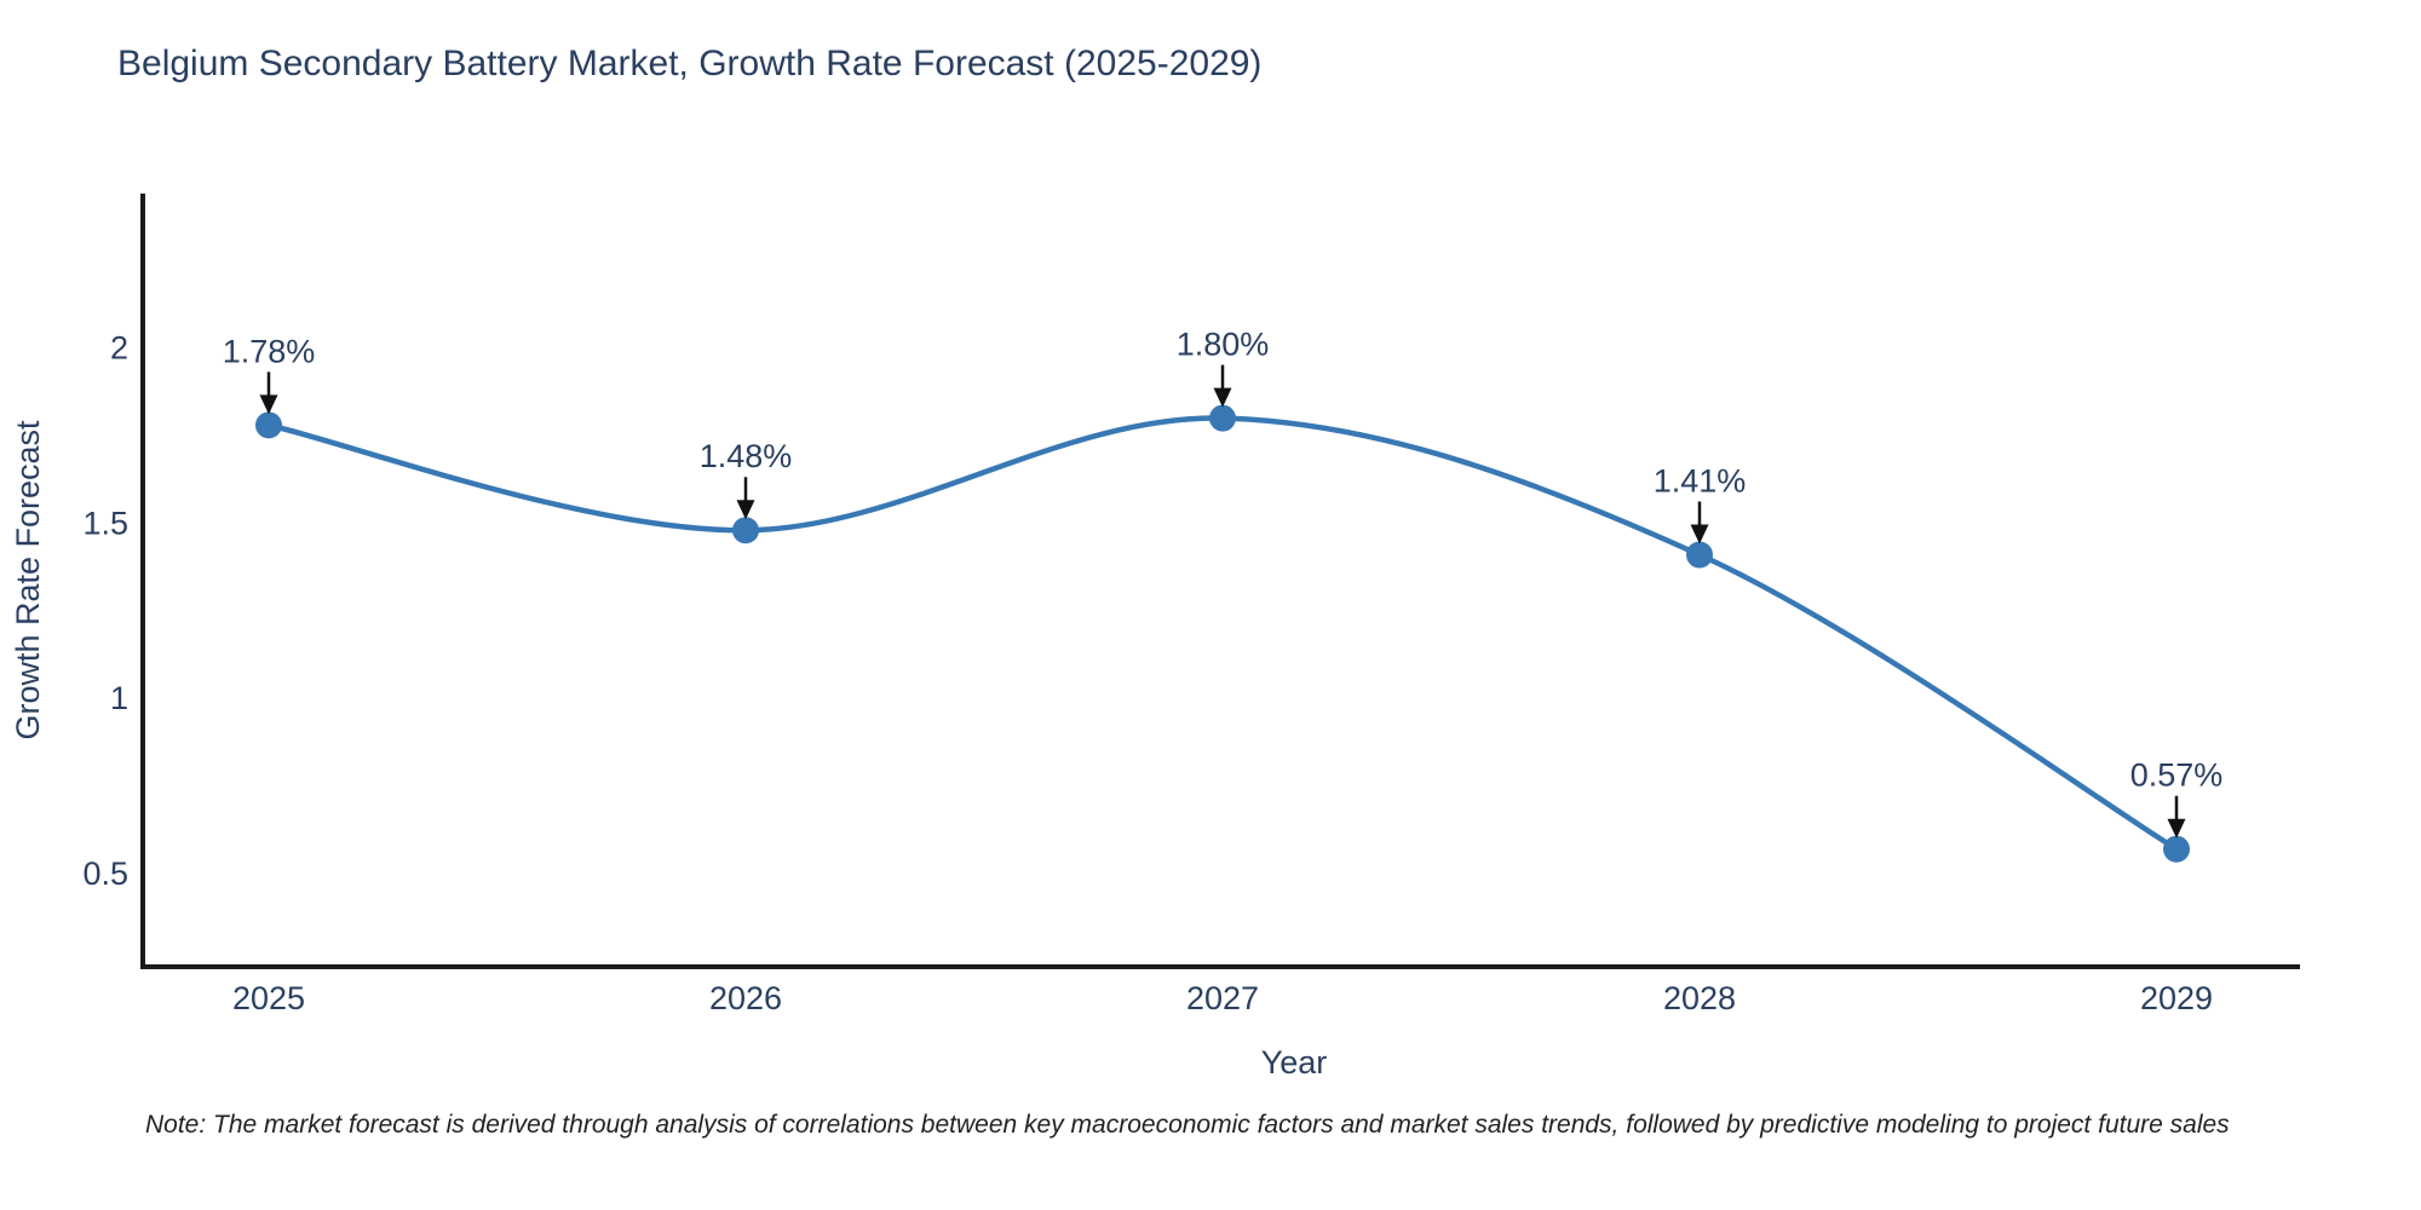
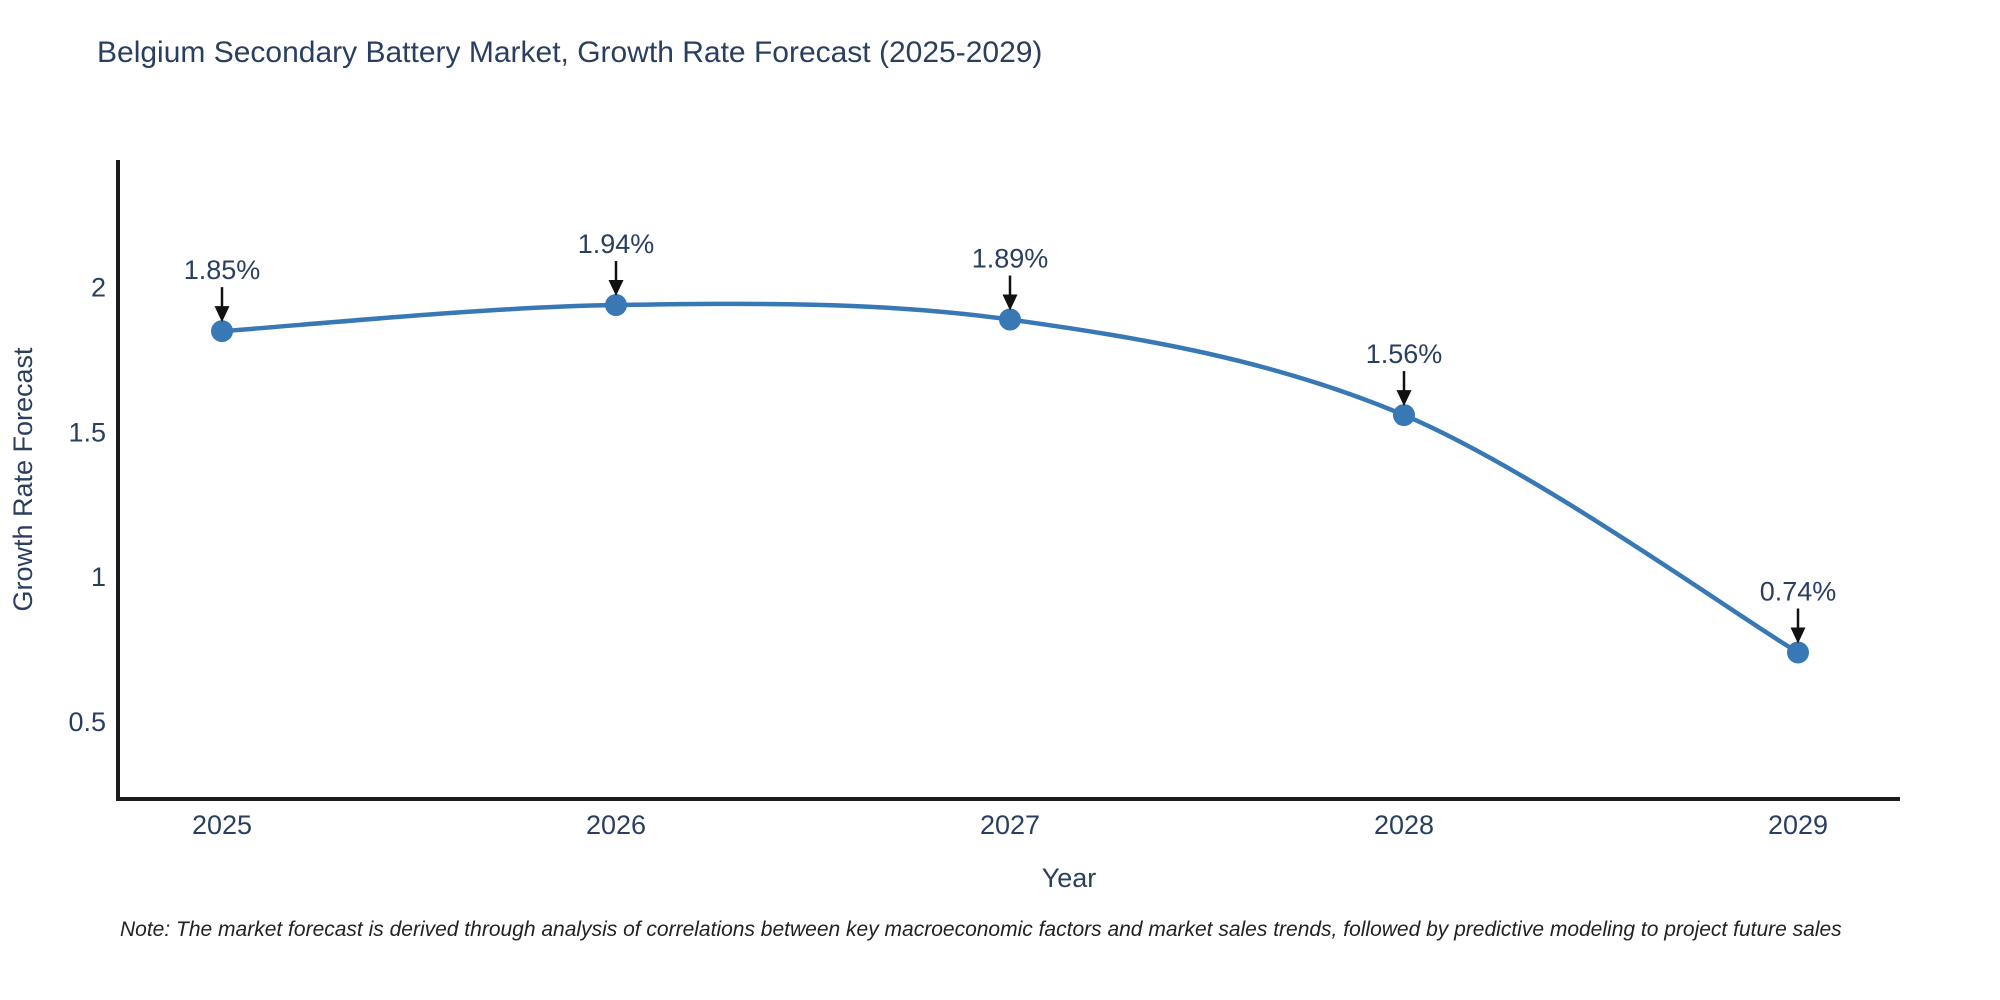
2025: 1.78% -> 1.85%
2026: 1.48% -> 1.94%
2027: 1.80% -> 1.89%
2028: 1.41% -> 1.56%
2029: 0.57% -> 0.74%
